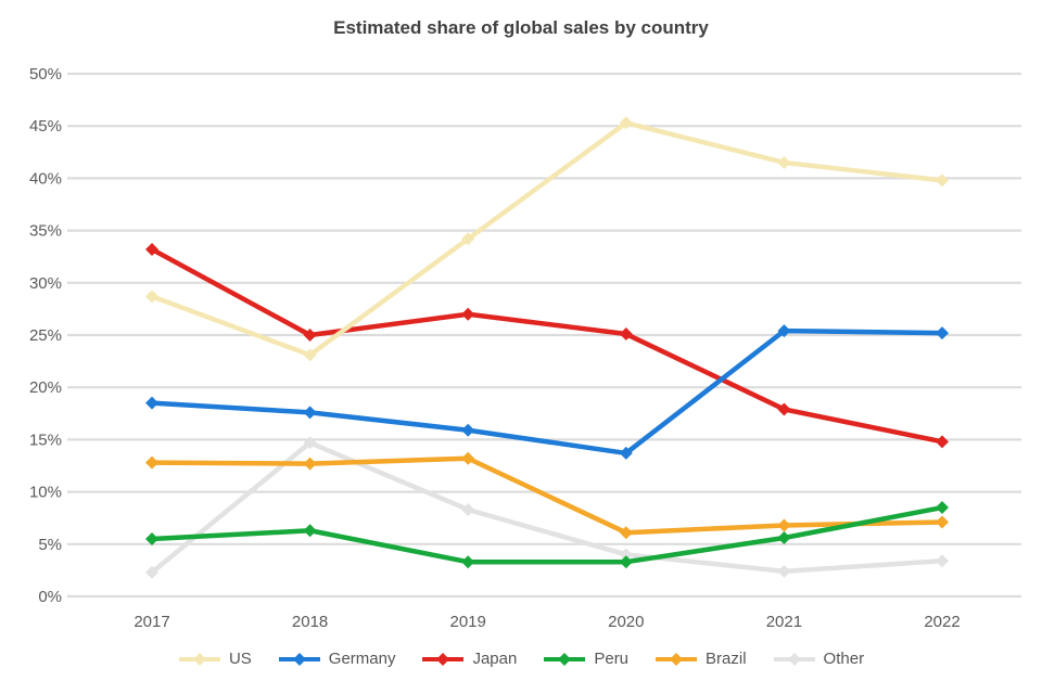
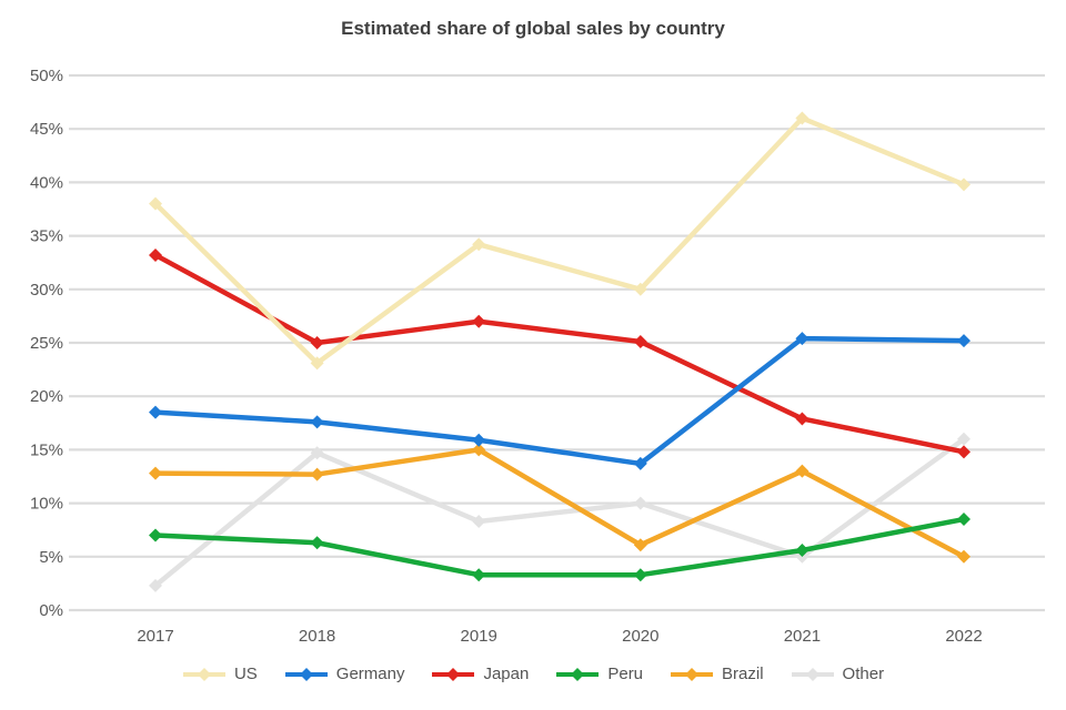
US/2017: 29% -> 38%
Peru/2017: 6% -> 7%
Brazil/2019: 13% -> 15%
US/2020: 45% -> 30%
Other/2020: 4% -> 10%
US/2021: 42% -> 46%
Brazil/2021: 7% -> 13%
Other/2021: 2% -> 5%
Brazil/2022: 7% -> 5%
Other/2022: 3% -> 16%
